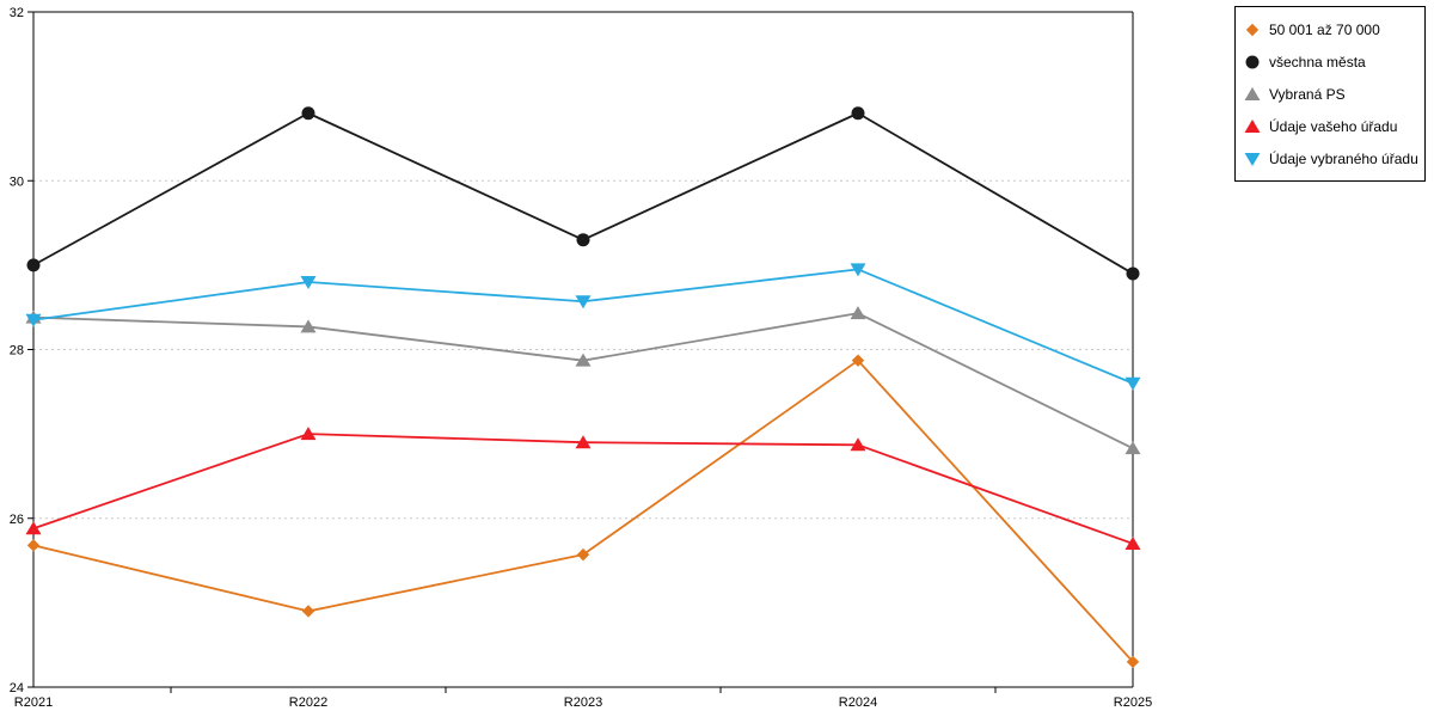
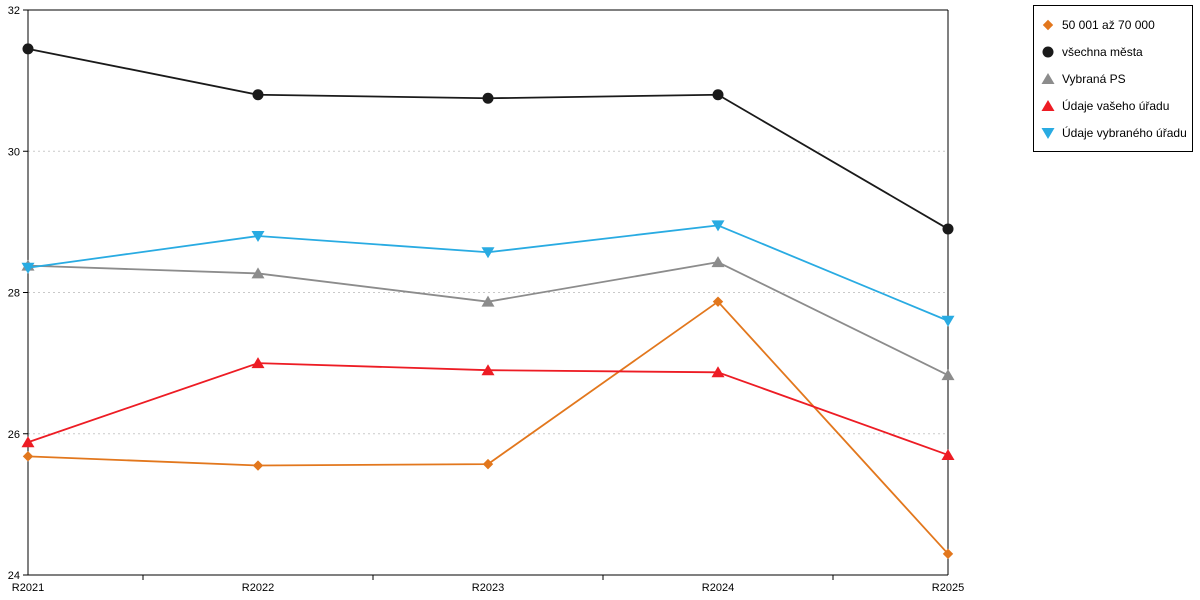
všechna města/R2021: 29.0 -> 31.4
50 001 až 70 000/R2022: 24.9 -> 25.6
všechna města/R2023: 29.3 -> 30.8
